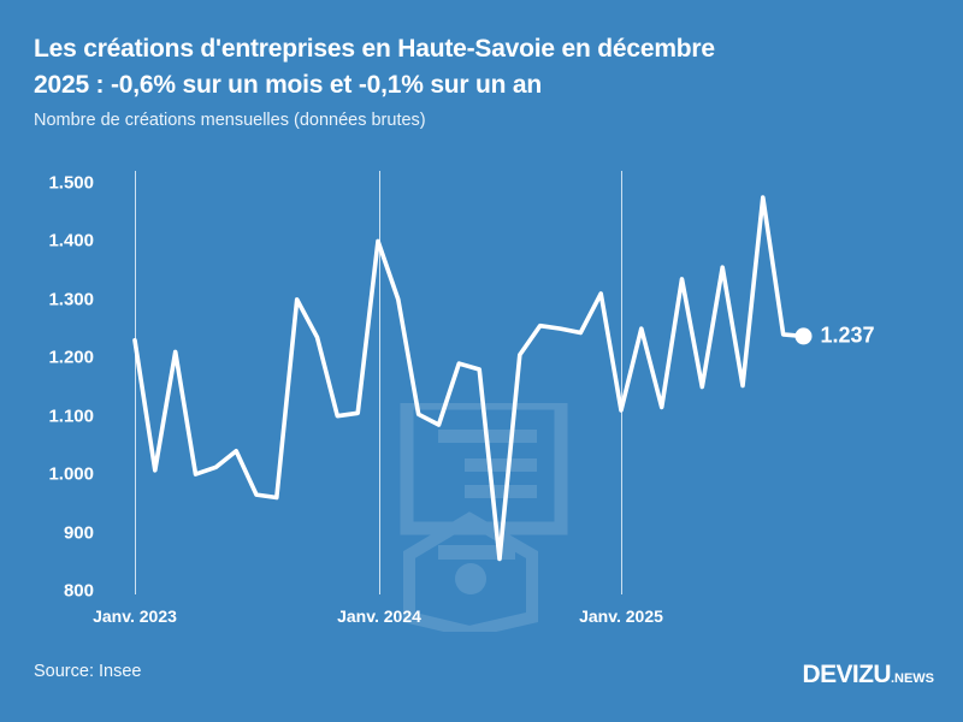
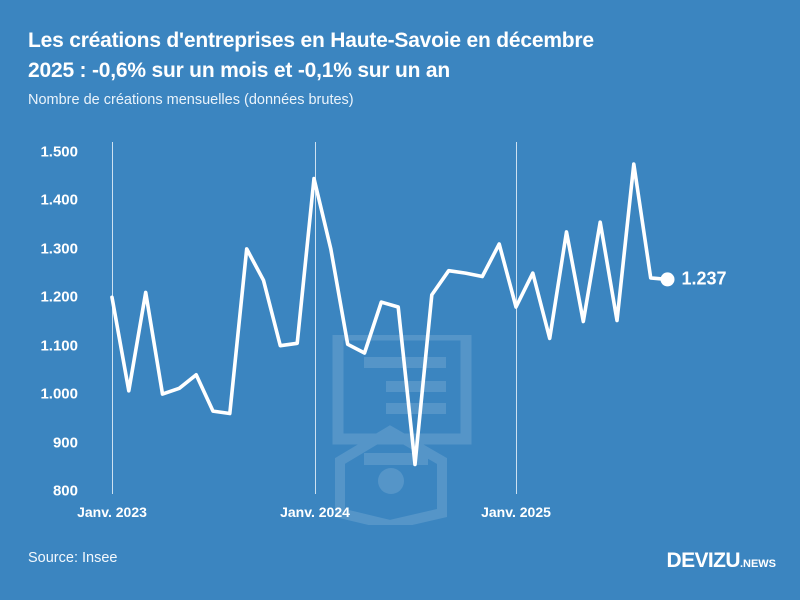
Janv. 2023: 1230 -> 1200
Janv. 2024: 1400 -> 1440
Janv. 2025: 1110 -> 1180
